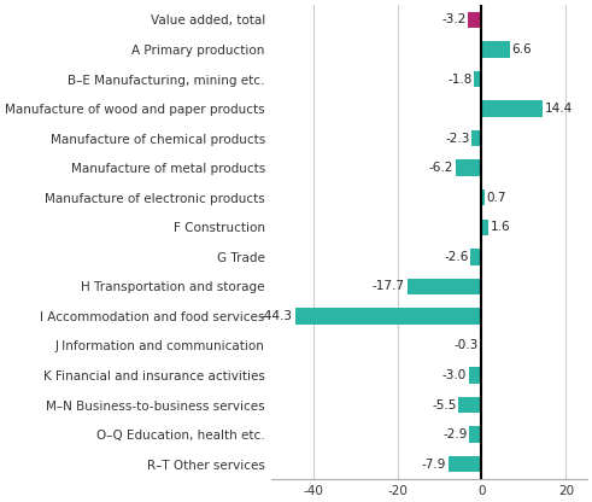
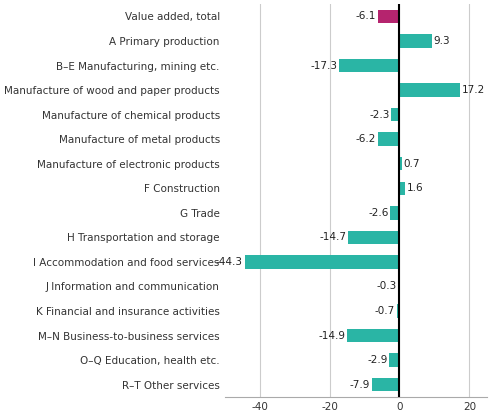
Value added, total: -3.2 -> -6.1
A Primary production: 6.6 -> 9.3
B–E Manufacturing, mining etc.: -1.8 -> -17.3
Manufacture of wood and paper products: 14.4 -> 17.2
H Transportation and storage: -17.7 -> -14.7
K Financial and insurance activities: -3.0 -> -0.7
M–N Business-to-business services: -5.5 -> -14.9
